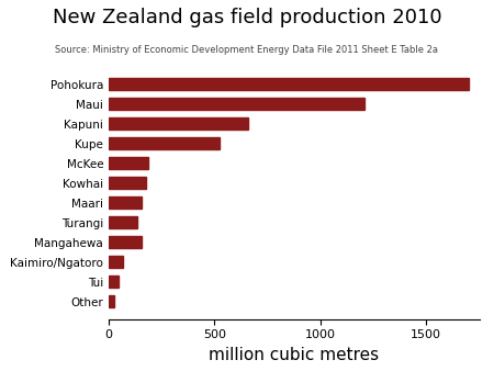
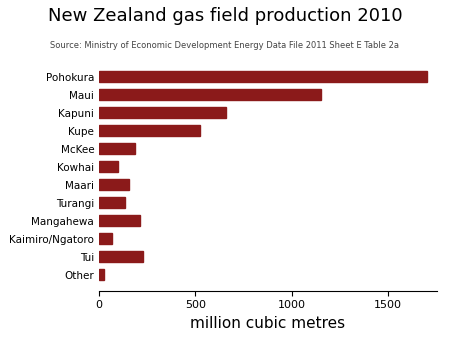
Maui: 1210 -> 1150
Kowhai: 180 -> 100
Mangahewa: 160 -> 210
Tui: 50 -> 230
